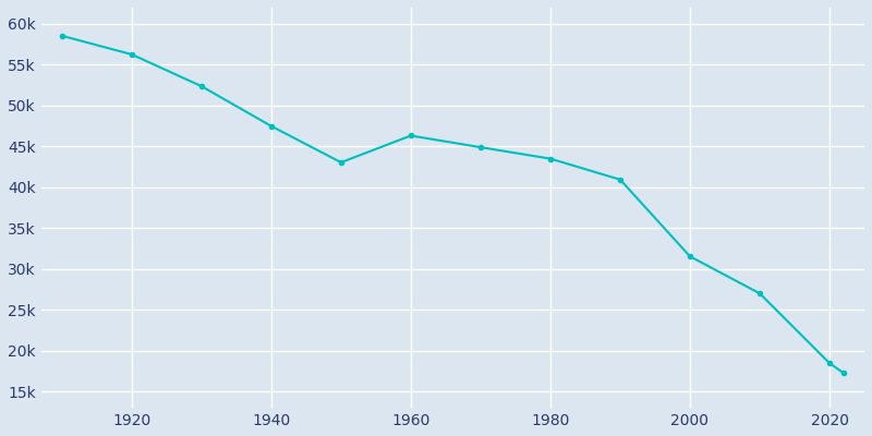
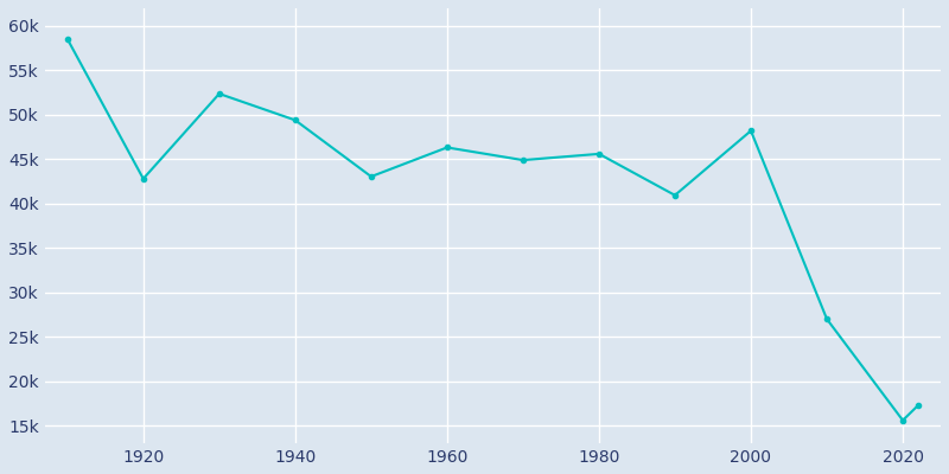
1920: 56.3k -> 42.8k
1940: 47.5k -> 49.4k
1980: 43.5k -> 45.6k
2000: 31.5k -> 48.2k
2020: 18.5k -> 15.6k
